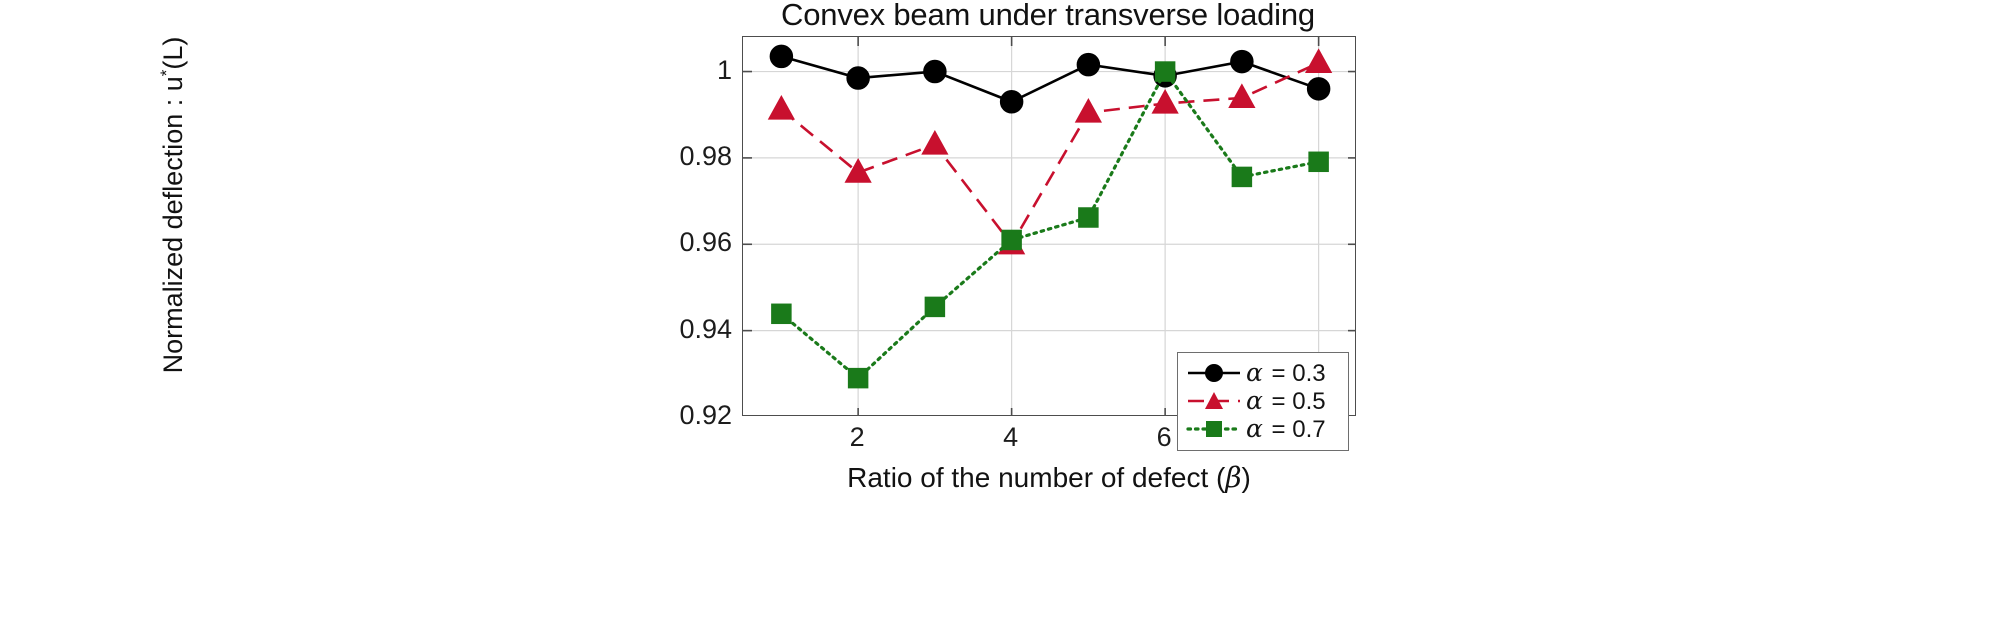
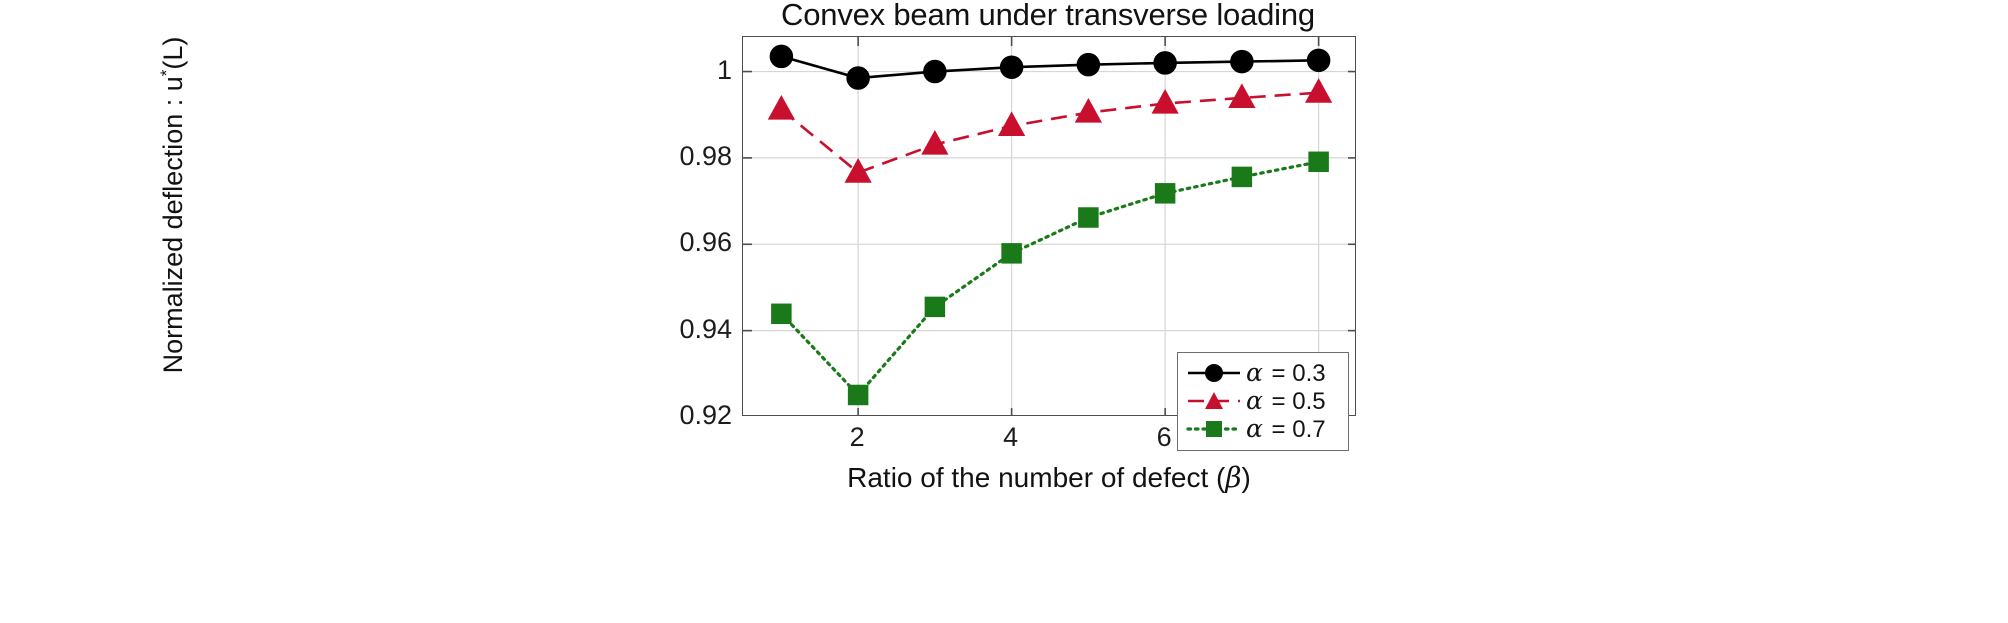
α = 0.7/2: 0.929 -> 0.925
α = 0.3/4: 0.993 -> 1.001
α = 0.5/4: 0.960 -> 0.987
α = 0.7/4: 0.961 -> 0.958
α = 0.3/6: 0.999 -> 1.002
α = 0.7/6: 1.000 -> 0.972
α = 0.3/8: 0.996 -> 1.003
α = 0.5/8: 1.002 -> 0.995
